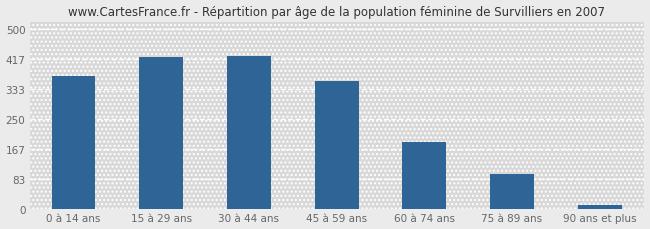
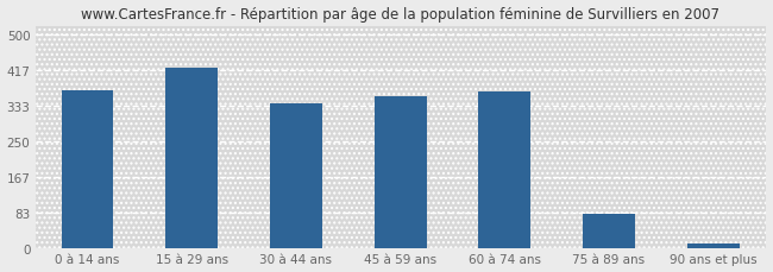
30 à 44 ans: 425 -> 340
60 à 74 ans: 185 -> 365
75 à 89 ans: 98 -> 80
